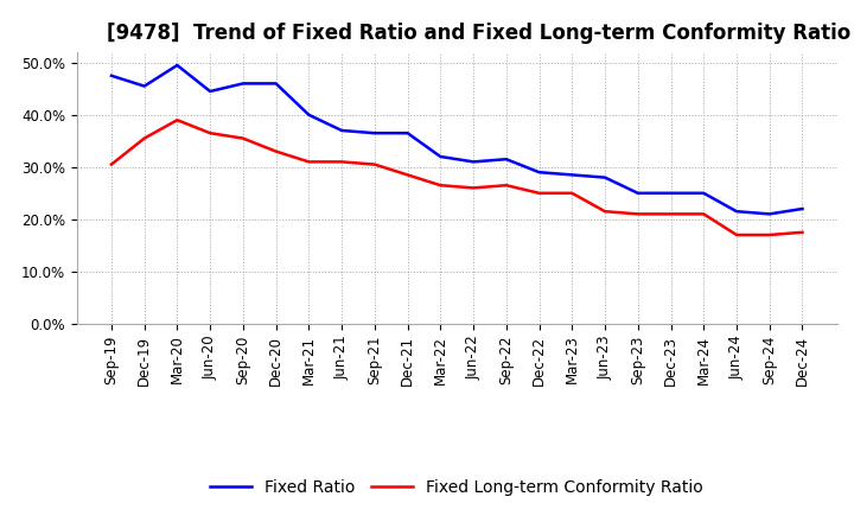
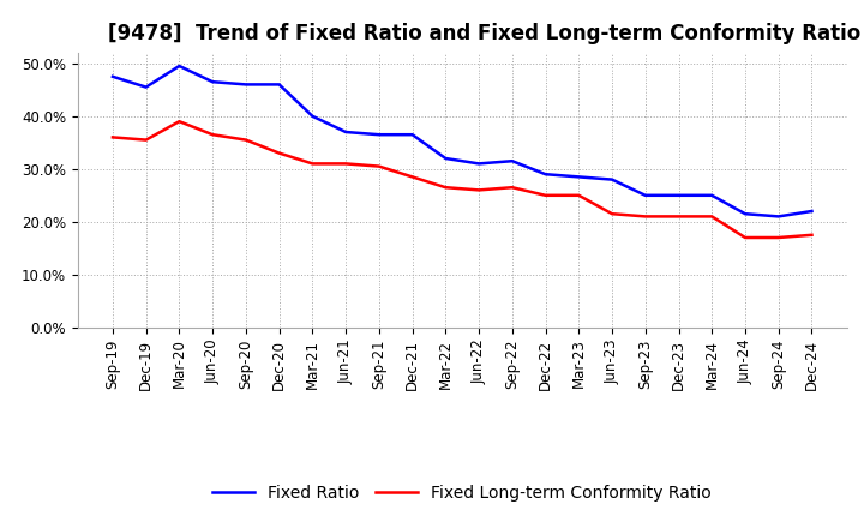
Fixed Long-term Conformity Ratio/Sep-19: 30.5% -> 36.0%
Fixed Ratio/Jun-20: 44.5% -> 46.5%
